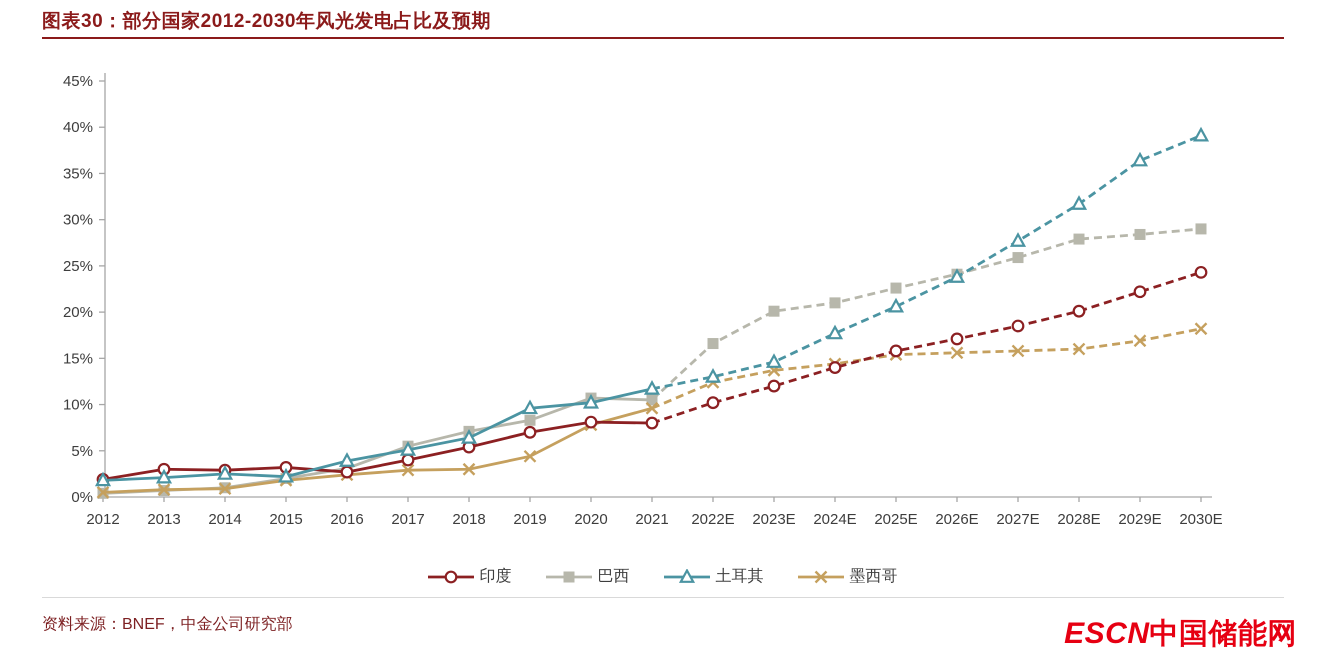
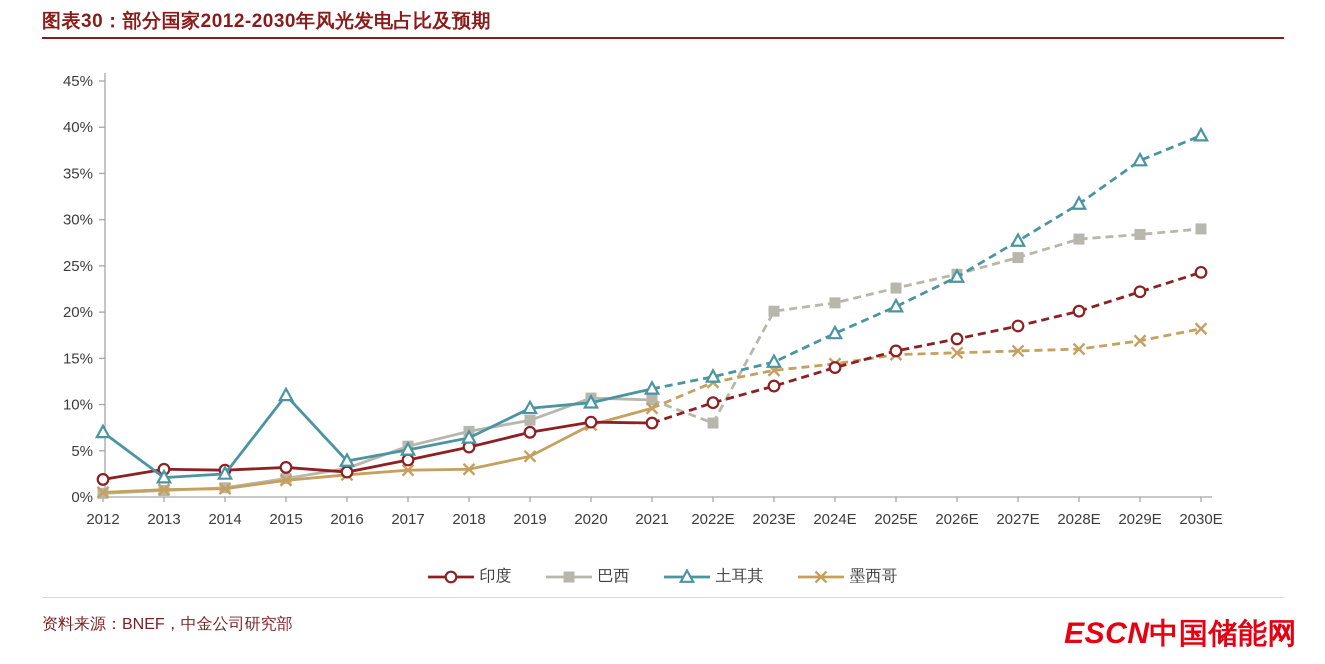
土耳其/2012: 2% -> 7%
土耳其/2015: 2% -> 11%
巴西/2022E: 17% -> 8%
